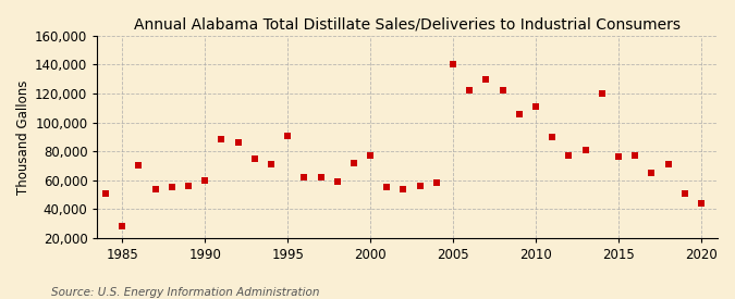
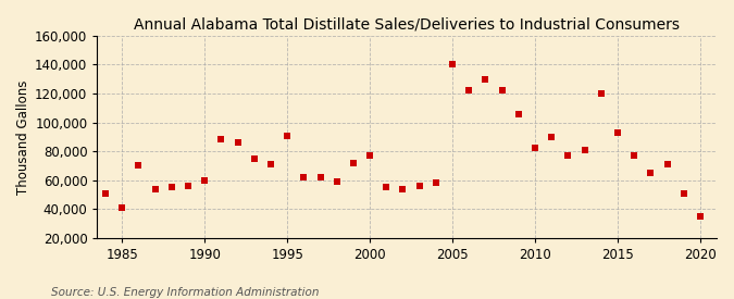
1985: 28,000 -> 41,000
2010: 111,000 -> 82,000
2015: 76,000 -> 93,000
2020: 44,000 -> 35,000
